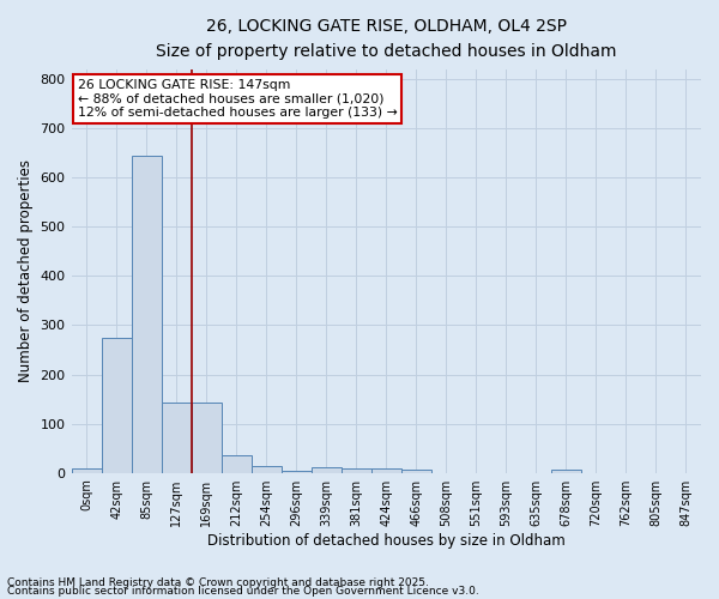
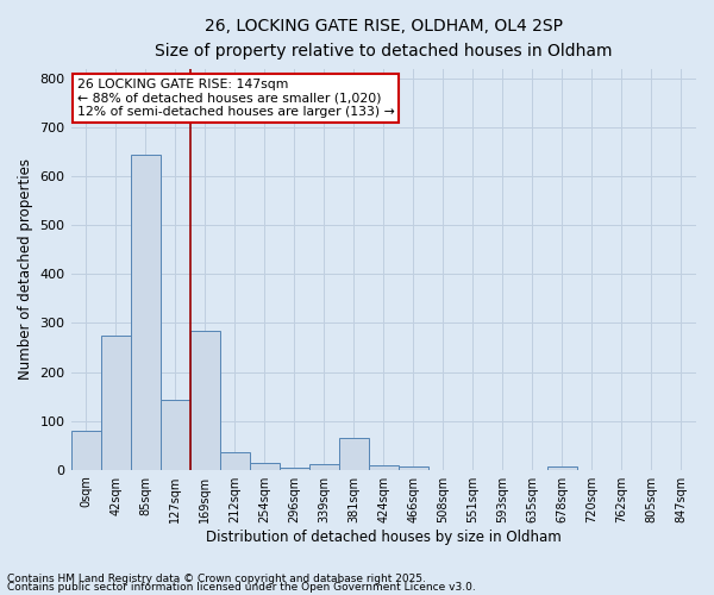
0sqm: 8 -> 80
169sqm: 143 -> 285
381sqm: 10 -> 65
